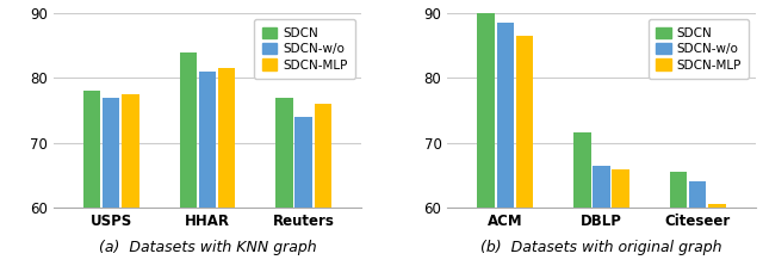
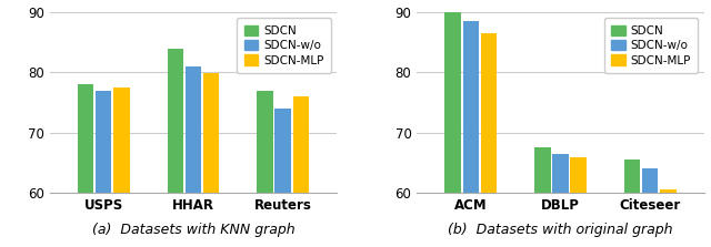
SDCN-MLP/HHAR: 81.6 -> 79.8
SDCN/DBLP: 71.6 -> 67.5
